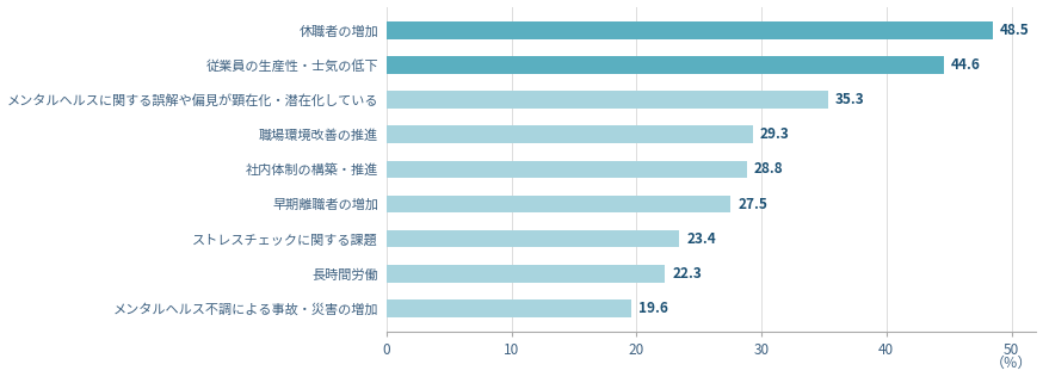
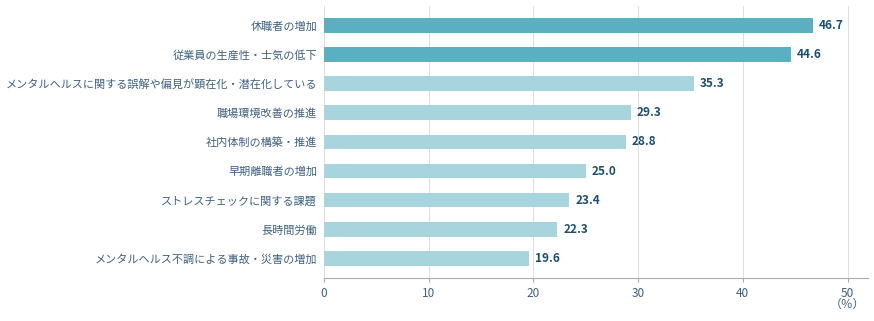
休職者の増加: 48.5 -> 46.7
早期離職者の増加: 27.5 -> 25.0
